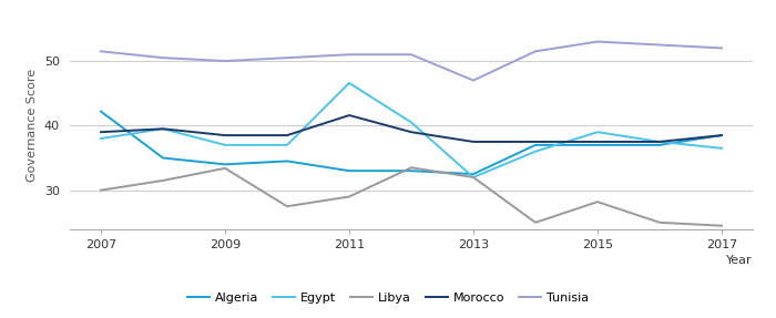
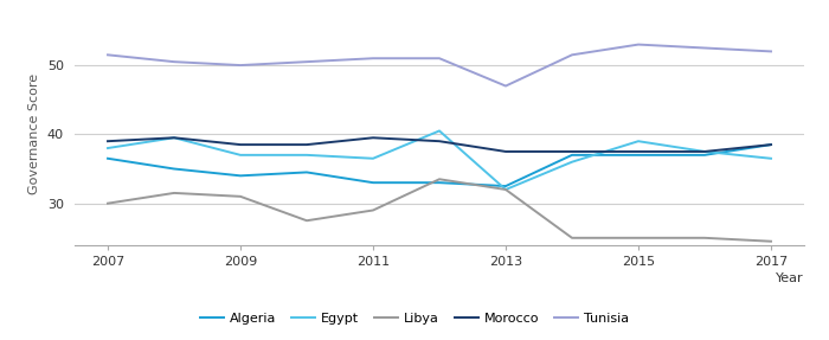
Algeria/2007: 42.2 -> 36.5
Libya/2009: 33.4 -> 31.0
Egypt/2011: 46.6 -> 36.5
Morocco/2011: 41.6 -> 39.5
Libya/2015: 28.2 -> 25.0
